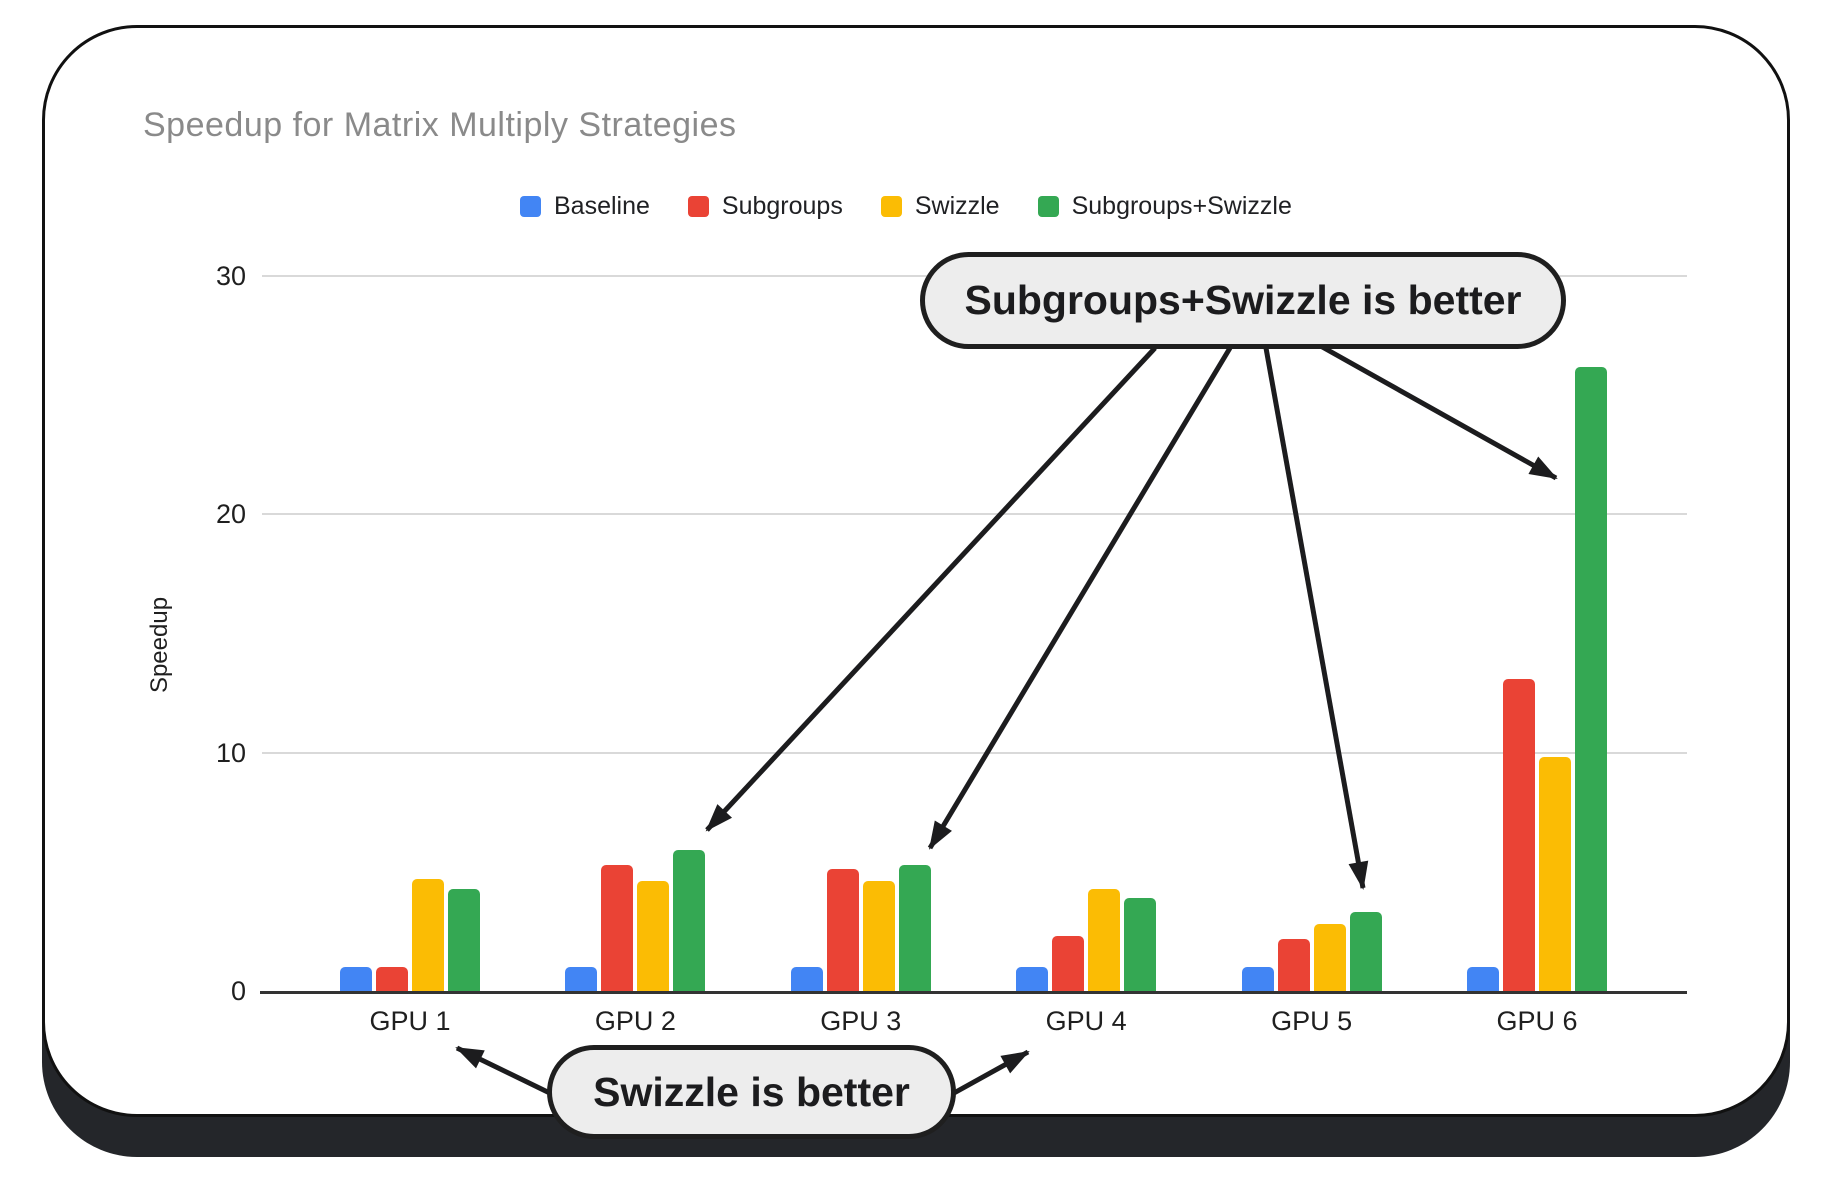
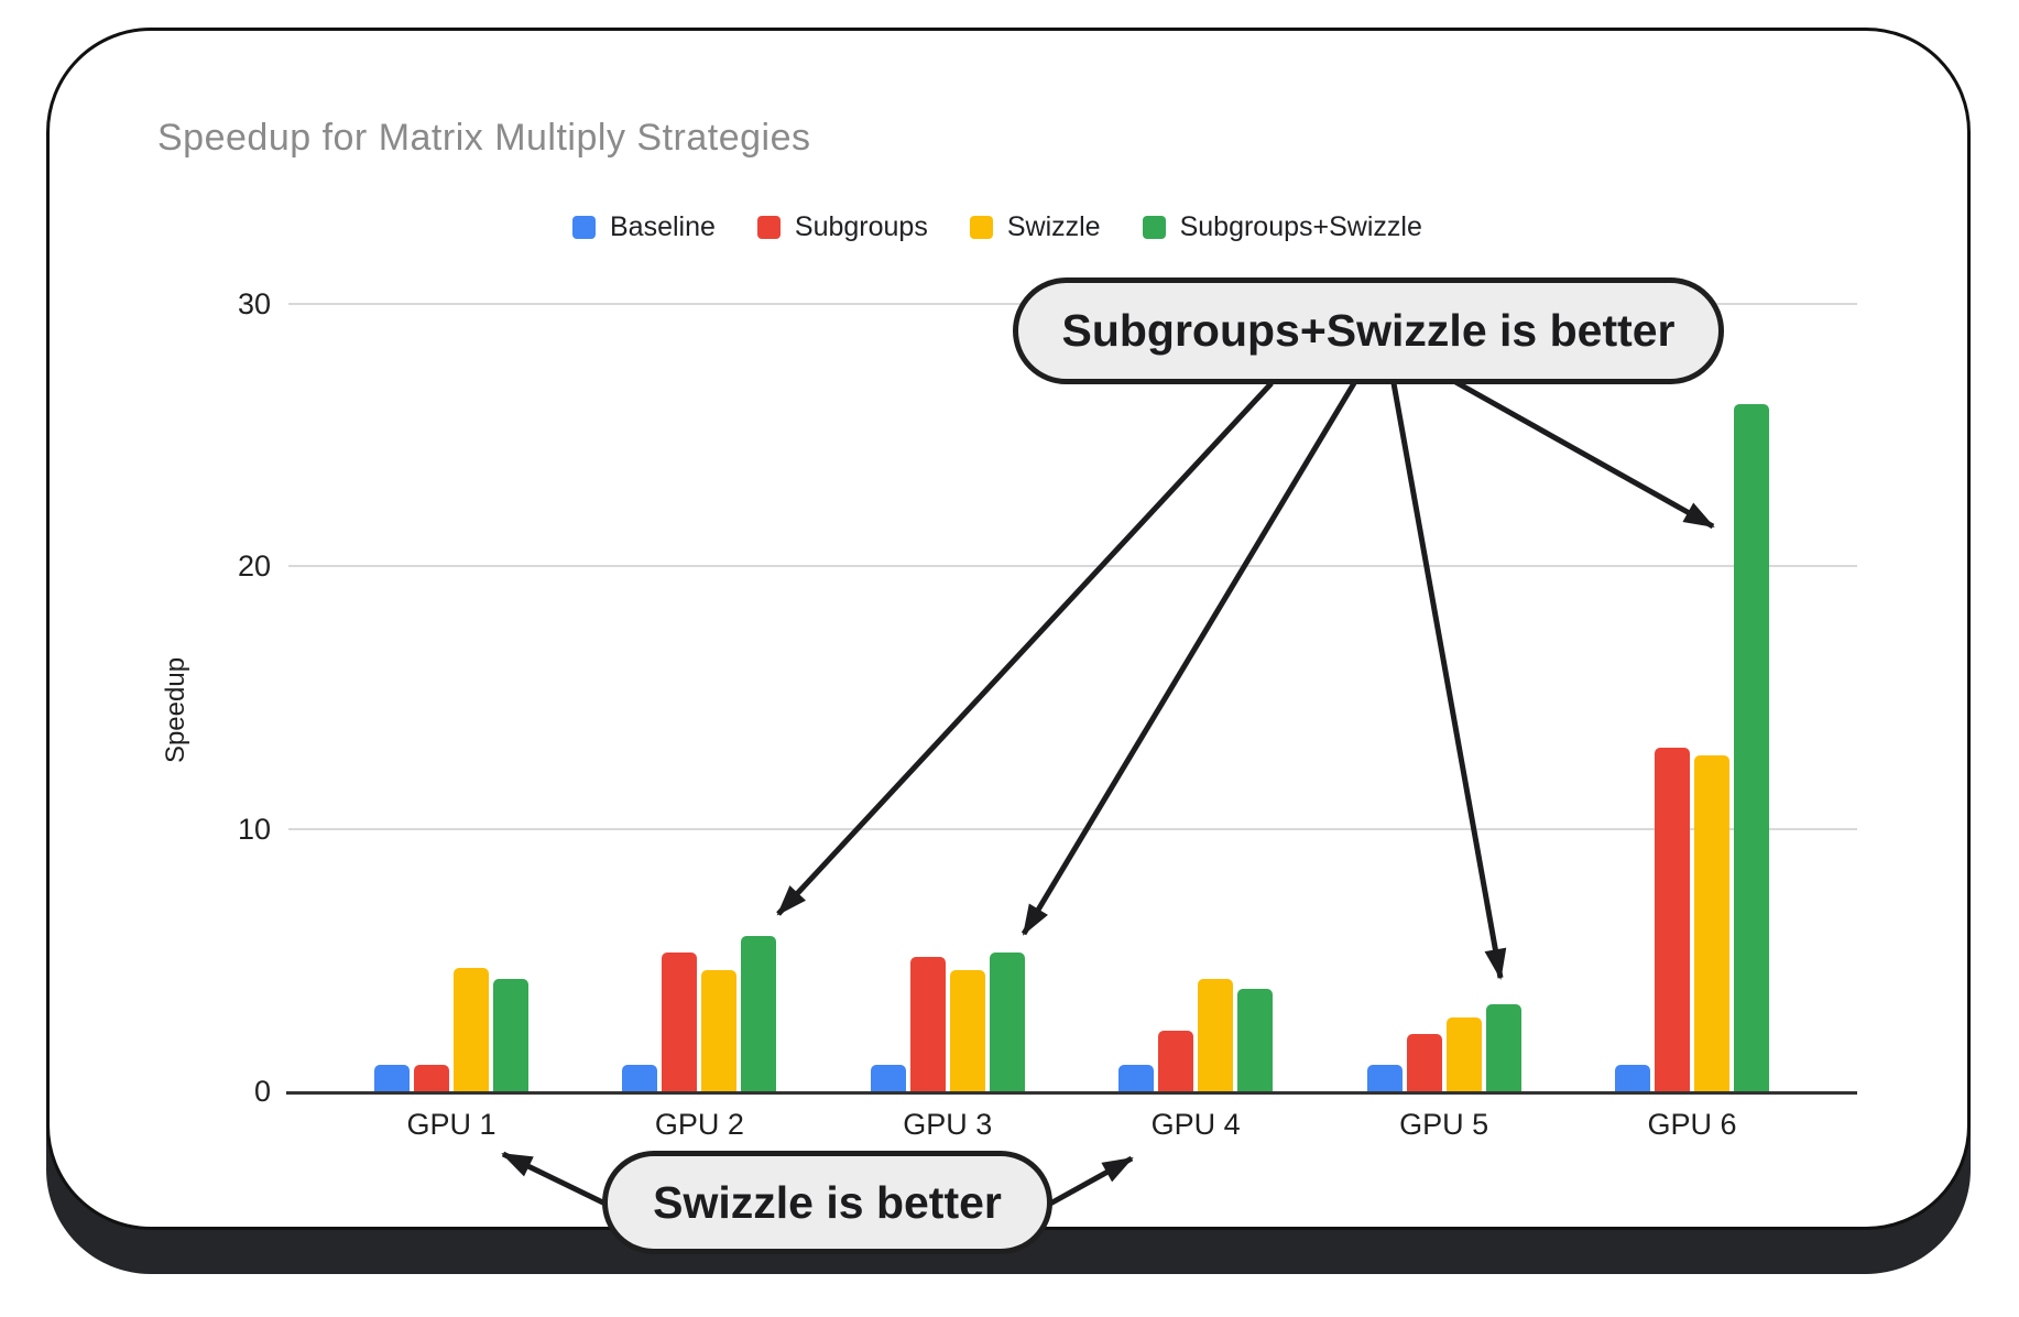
Swizzle/GPU 6: 9.8 -> 12.8
